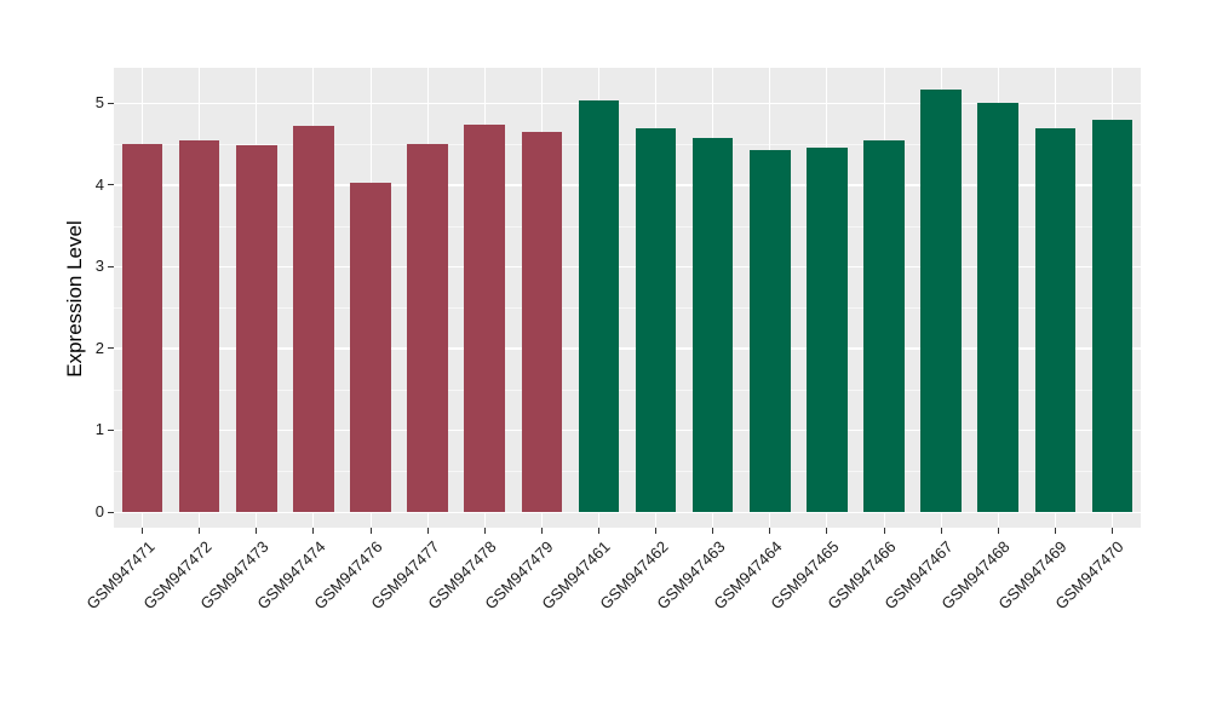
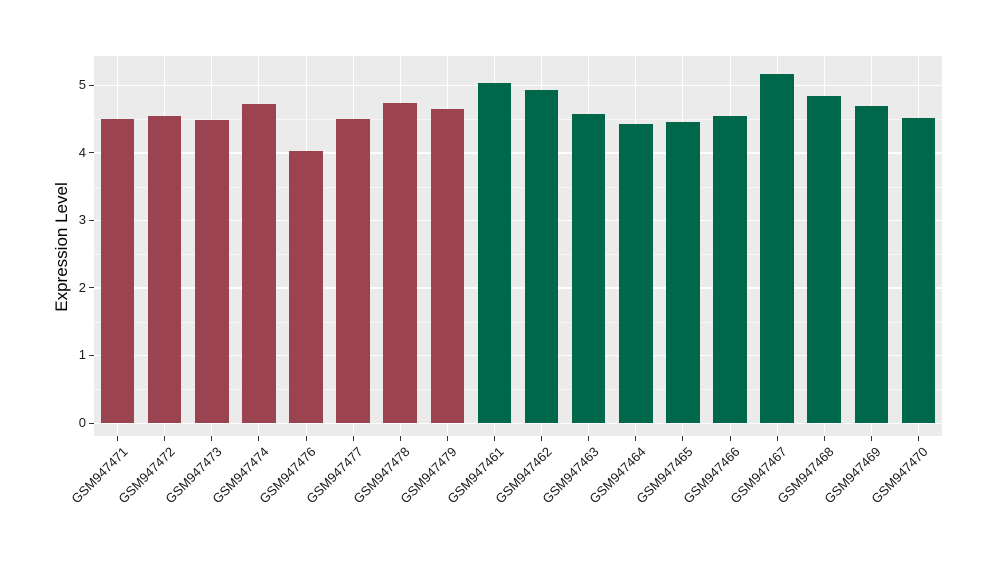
GSM947462: 4.7 -> 4.9
GSM947468: 5.0 -> 4.8
GSM947470: 4.8 -> 4.5
